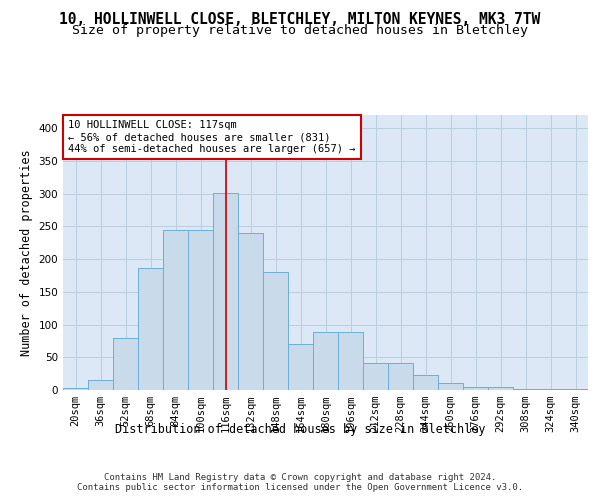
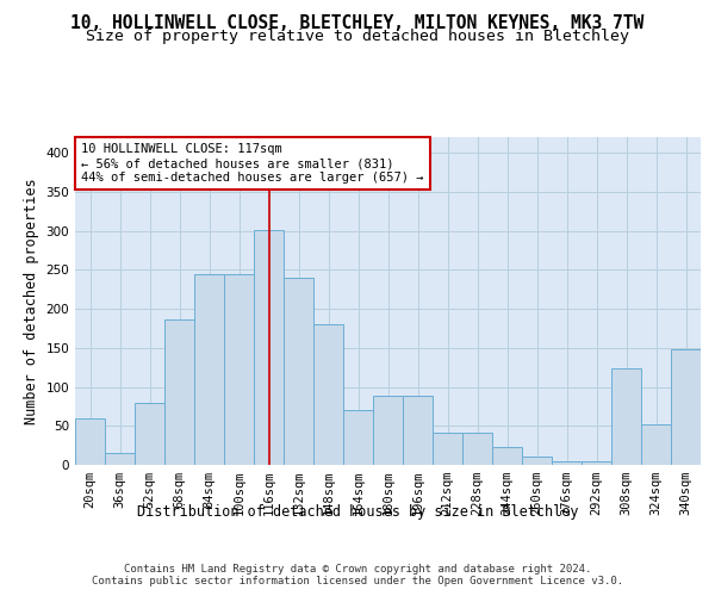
20sqm: 3 -> 60
308sqm: 2 -> 124
324sqm: 1 -> 52
340sqm: 1 -> 148
